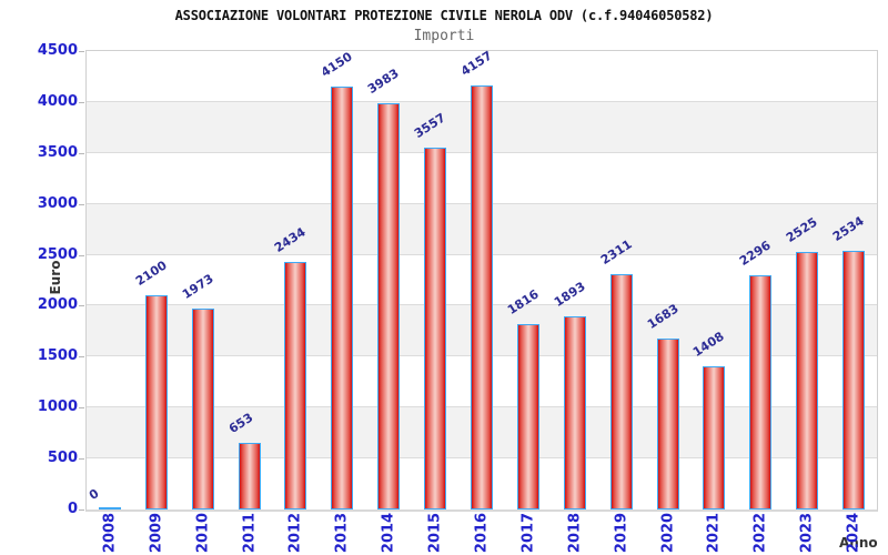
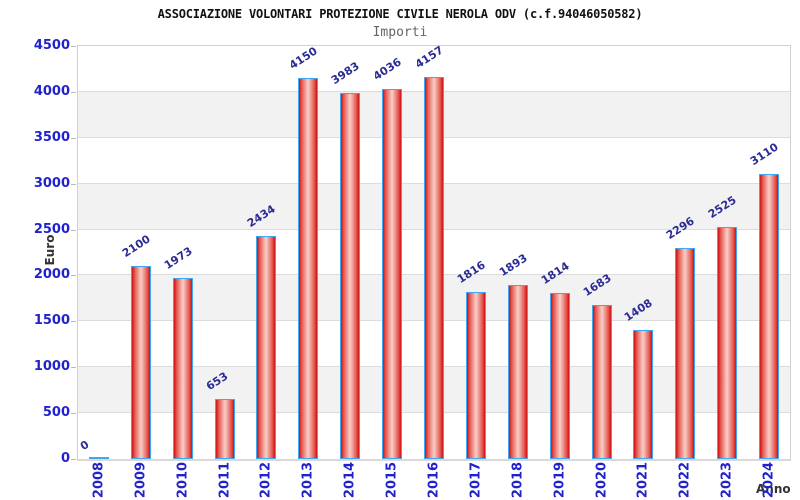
2015: 3557 -> 4036
2019: 2311 -> 1814
2024: 2534 -> 3110
